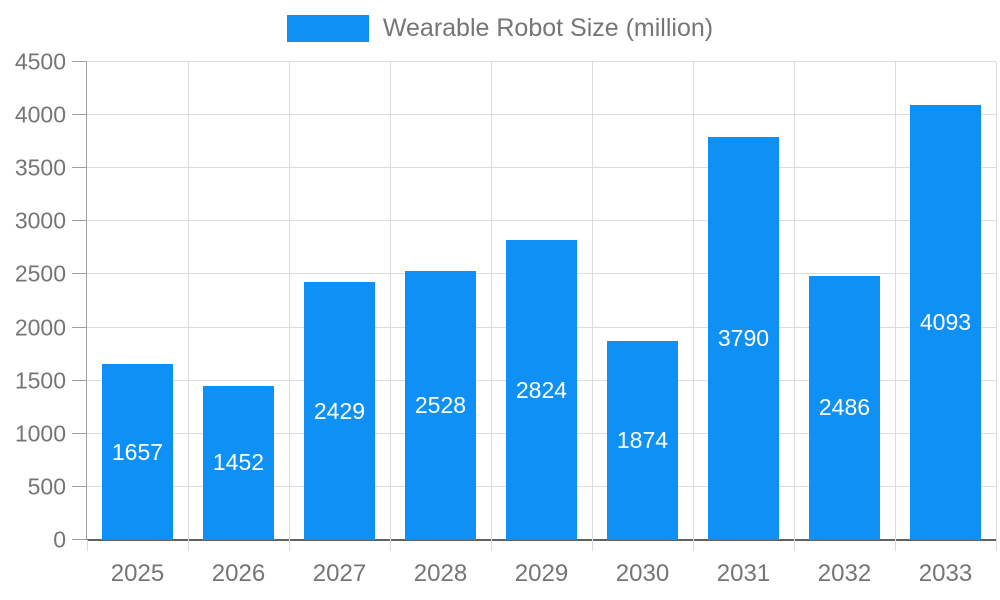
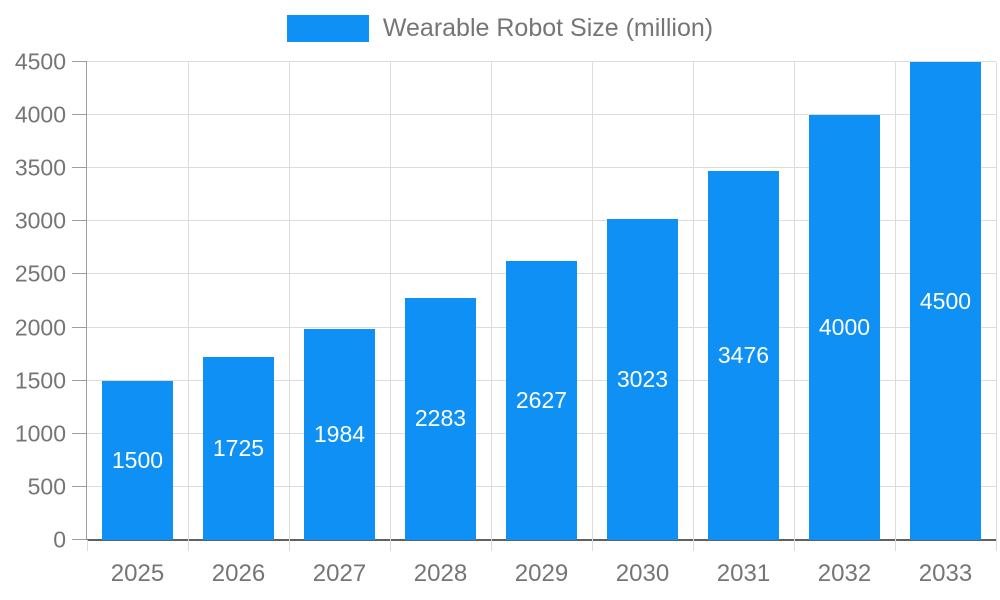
2025: 1657 -> 1500
2026: 1452 -> 1725
2027: 2429 -> 1984
2028: 2528 -> 2283
2029: 2824 -> 2627
2030: 1874 -> 3023
2031: 3790 -> 3476
2032: 2486 -> 4000
2033: 4093 -> 4500
